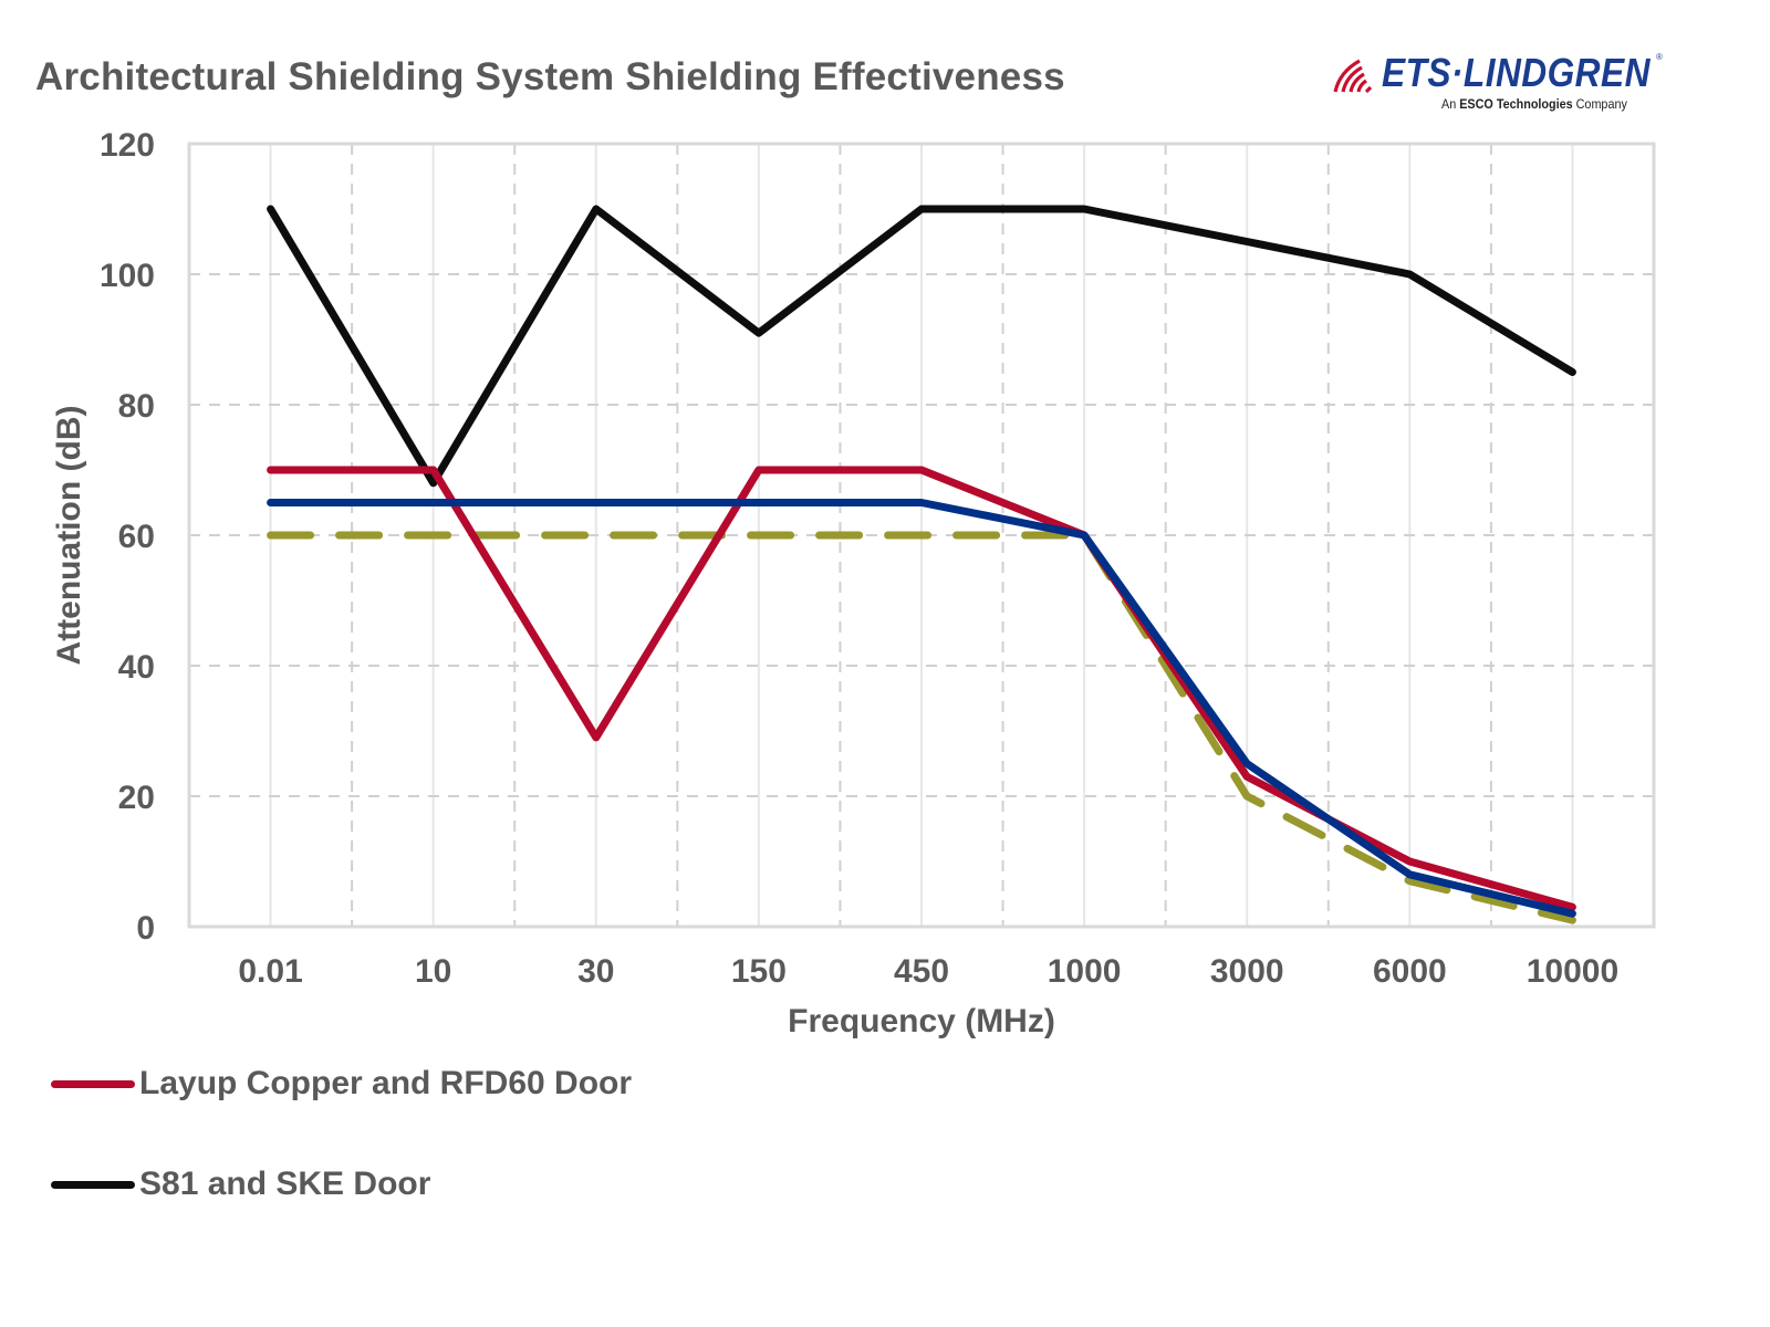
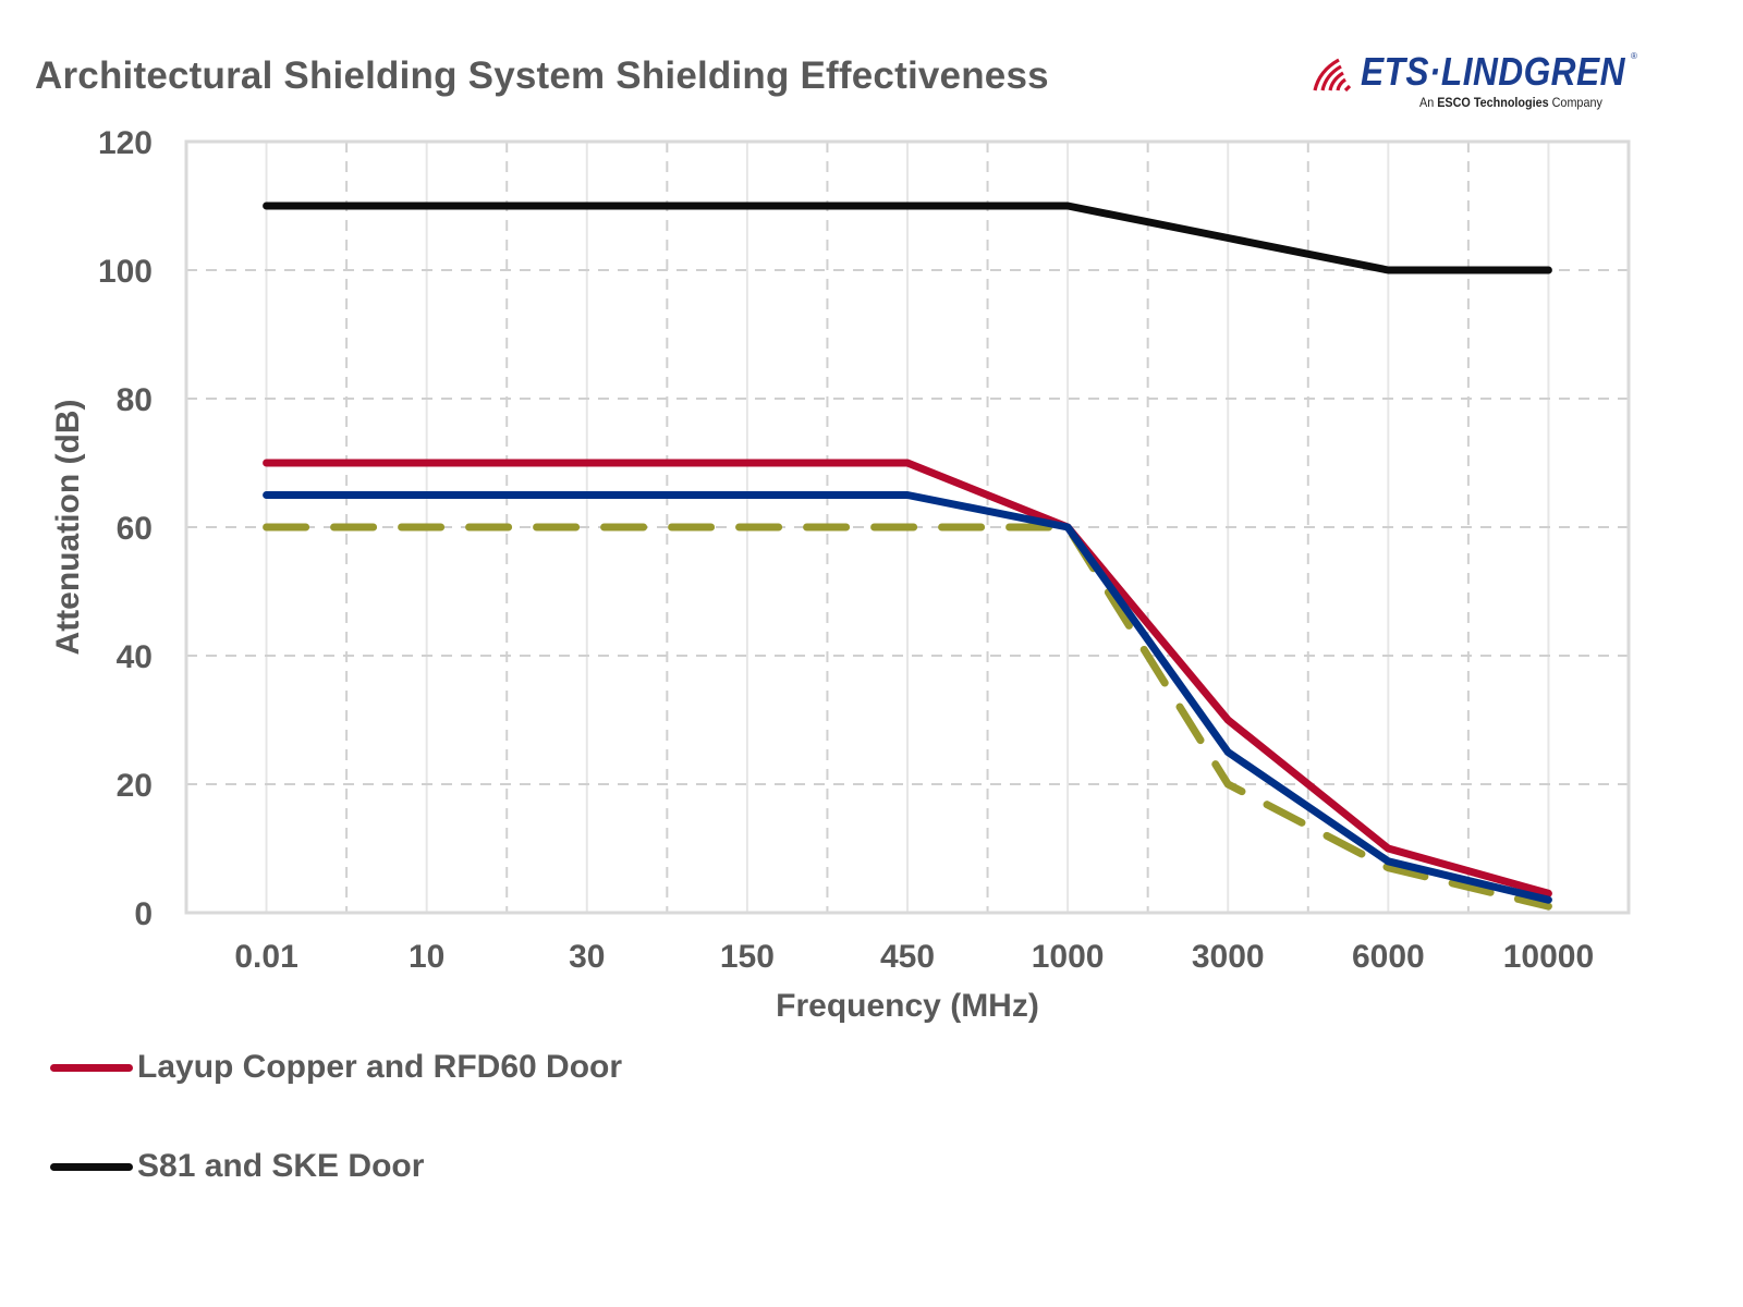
S81 and SKE Door/10: 68 -> 110
Layup Copper and RFD60 Door/30: 29 -> 70
S81 and SKE Door/150: 91 -> 110
Layup Copper and RFD60 Door/3000: 23 -> 30
S81 and SKE Door/10000: 85 -> 100
